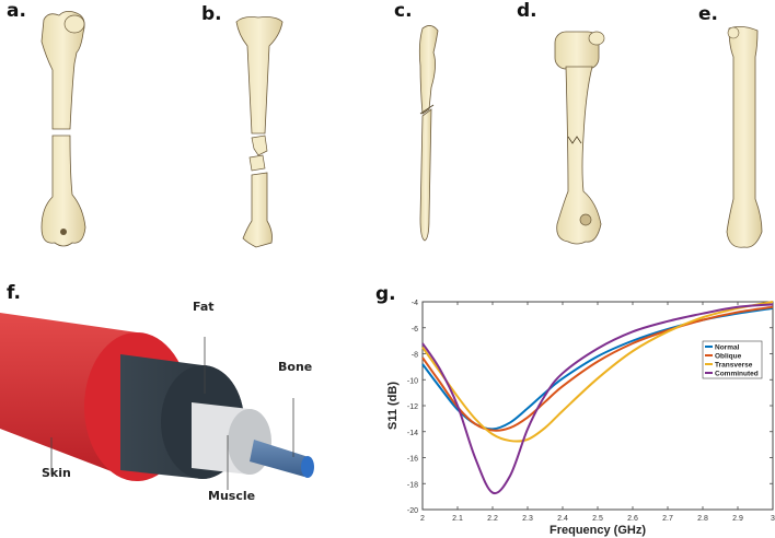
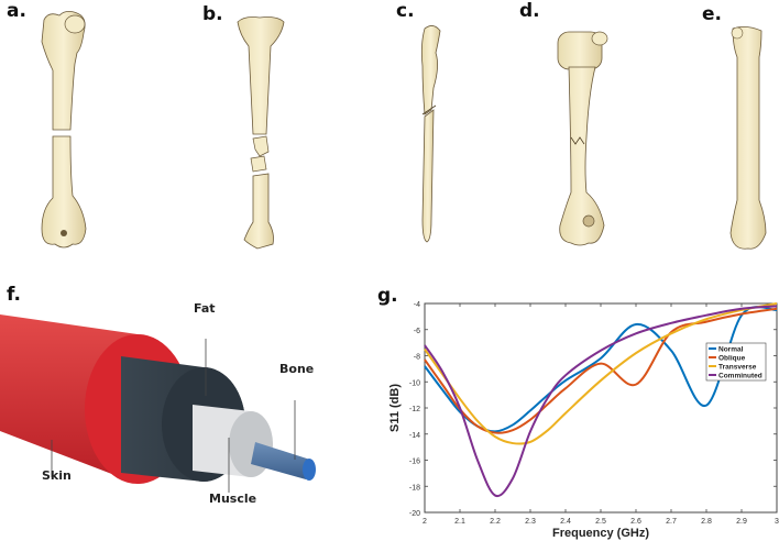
Normal/2.6: -7.0 -> -5.6
Oblique/2.6: -7.2 -> -10.2
Normal/2.7: -6.1 -> -7.6
Normal/2.8: -5.4 -> -11.8
